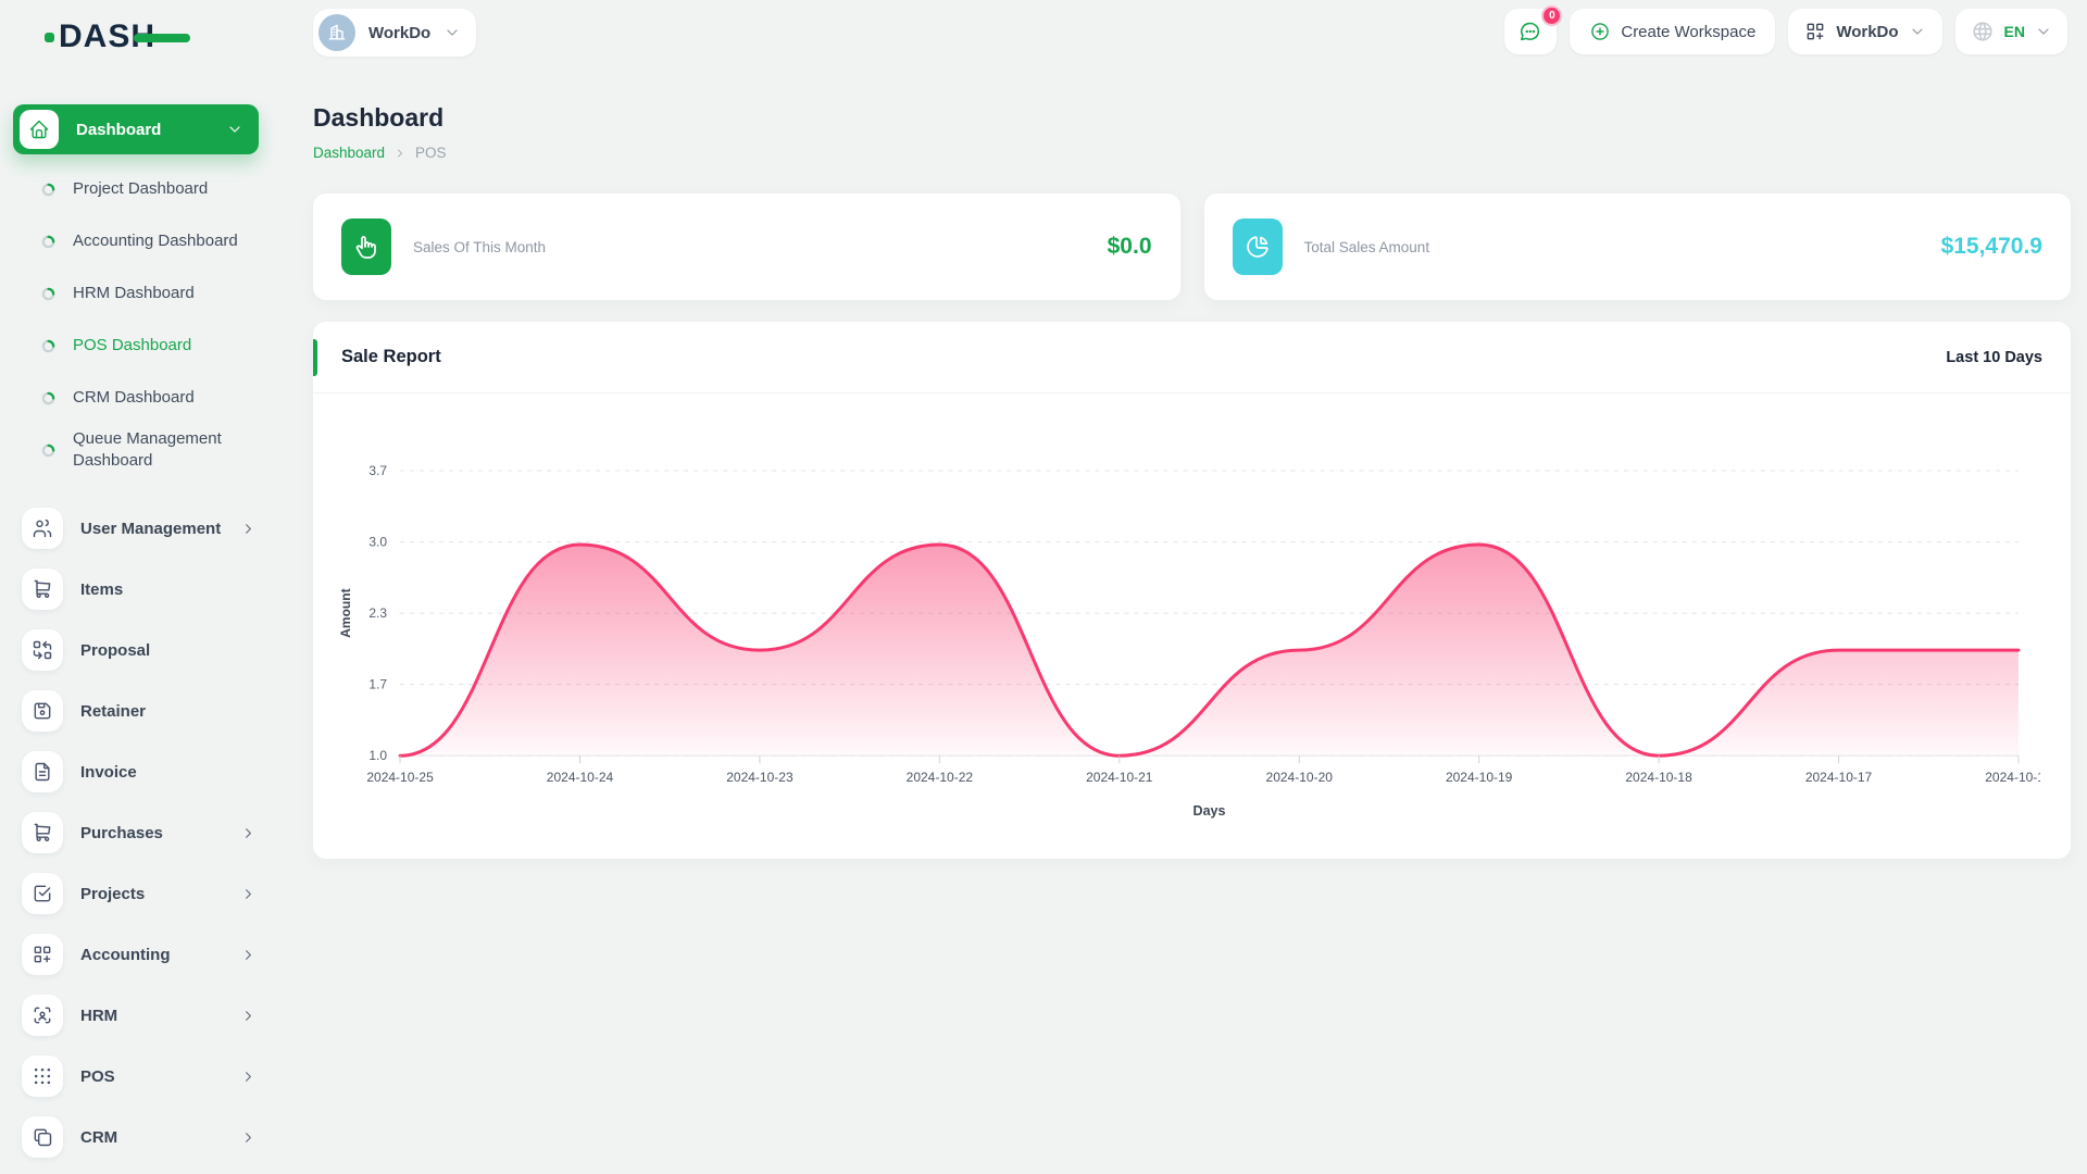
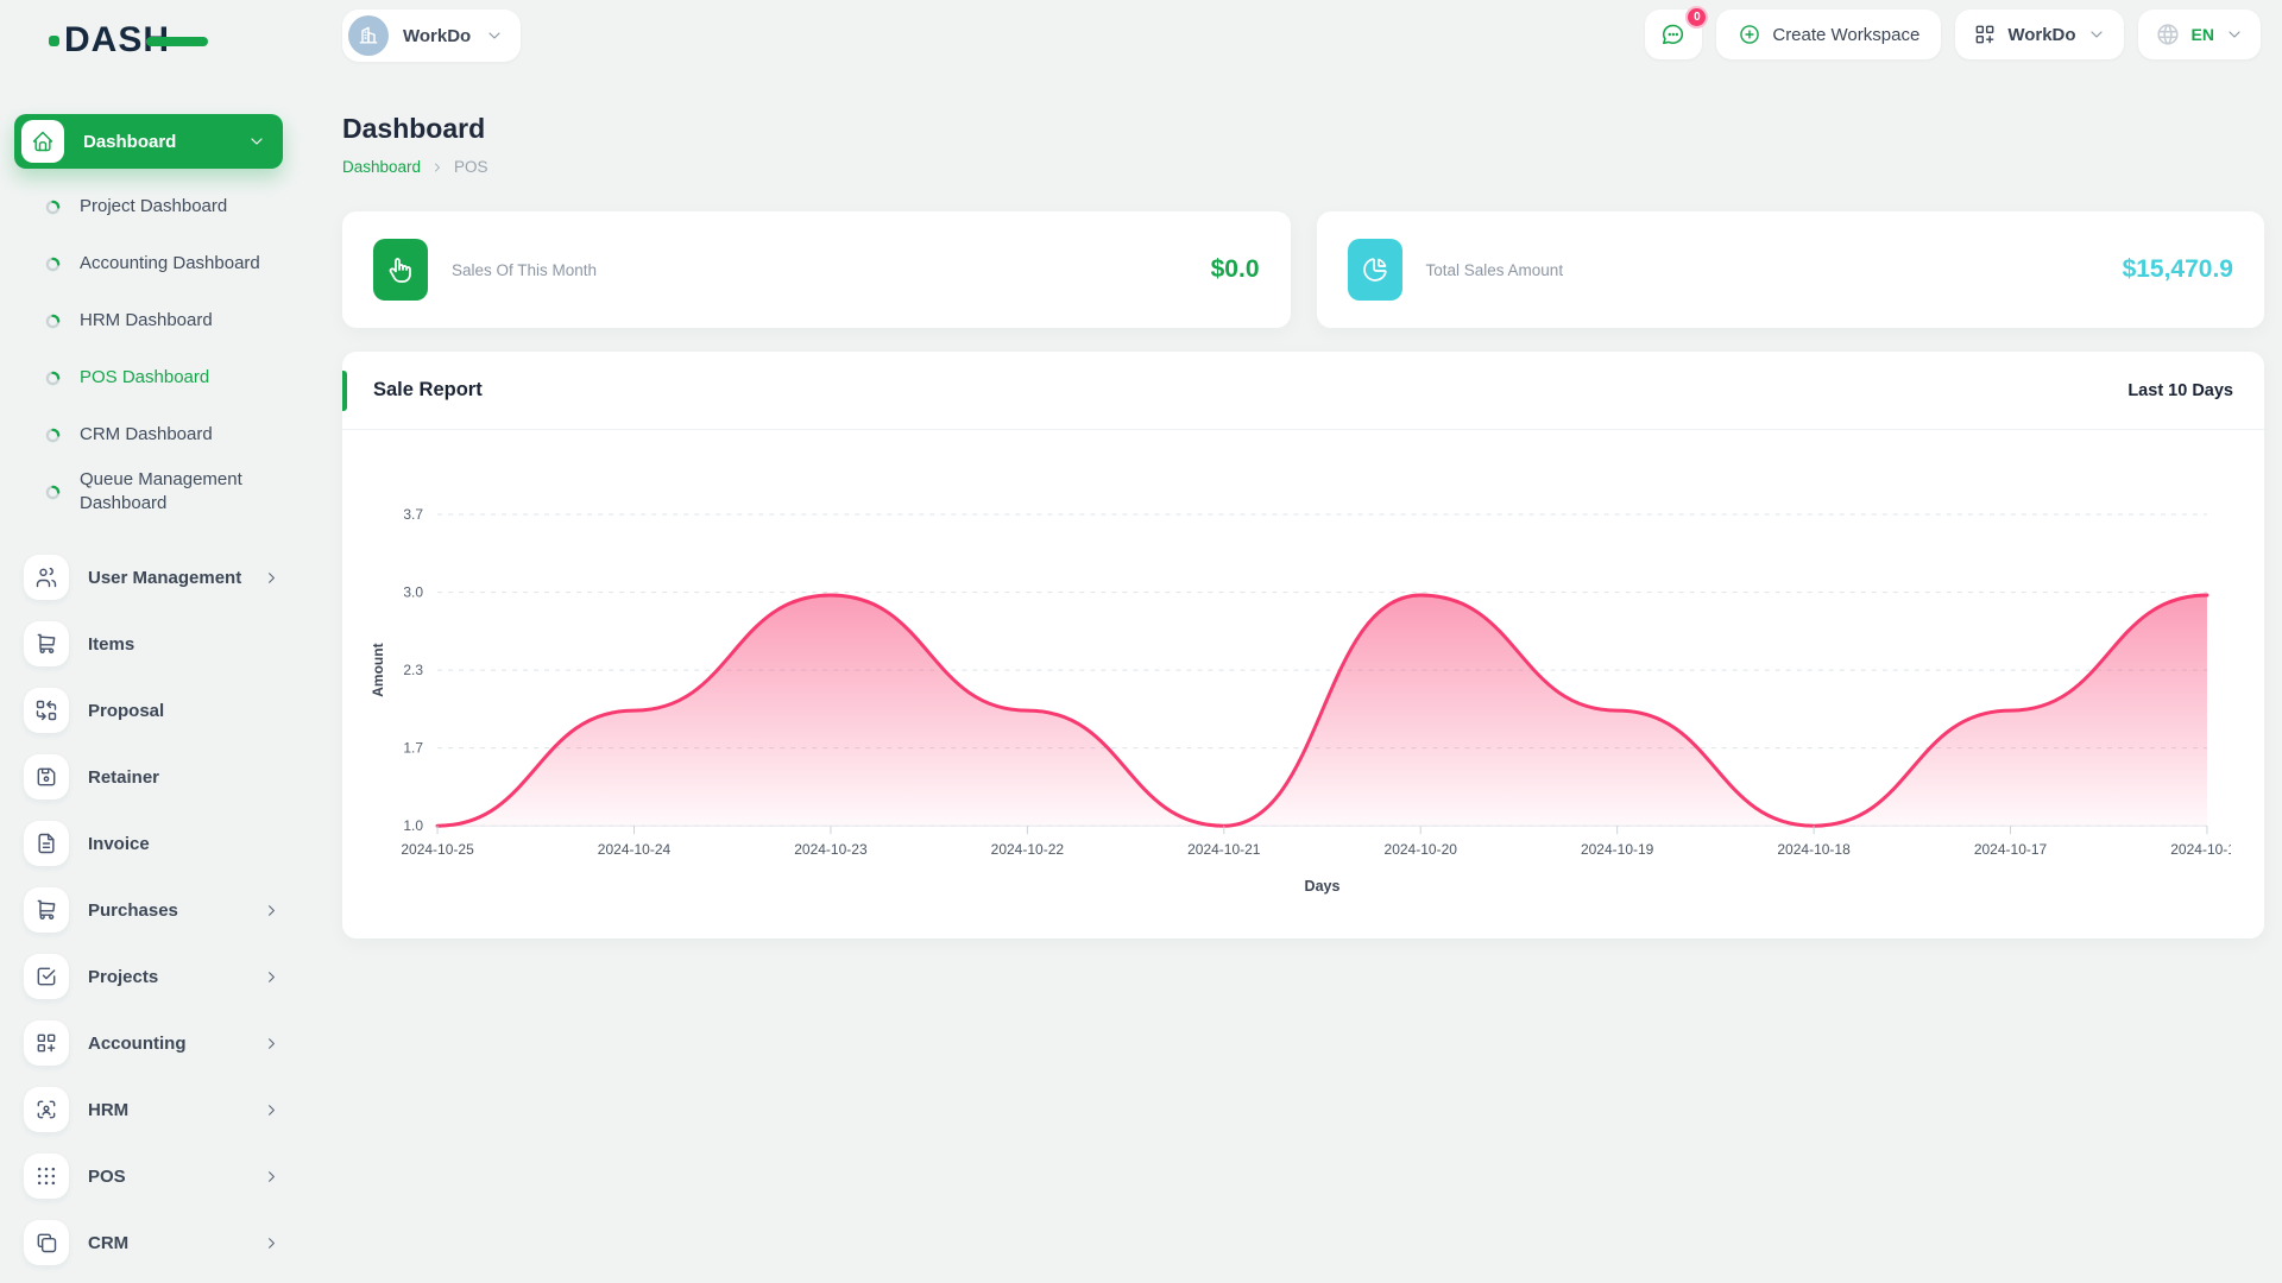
2024-10-24: 3 -> 2
2024-10-23: 2 -> 3
2024-10-22: 3 -> 2
2024-10-20: 2 -> 3
2024-10-19: 3 -> 2
2024-10-16: 2 -> 3
